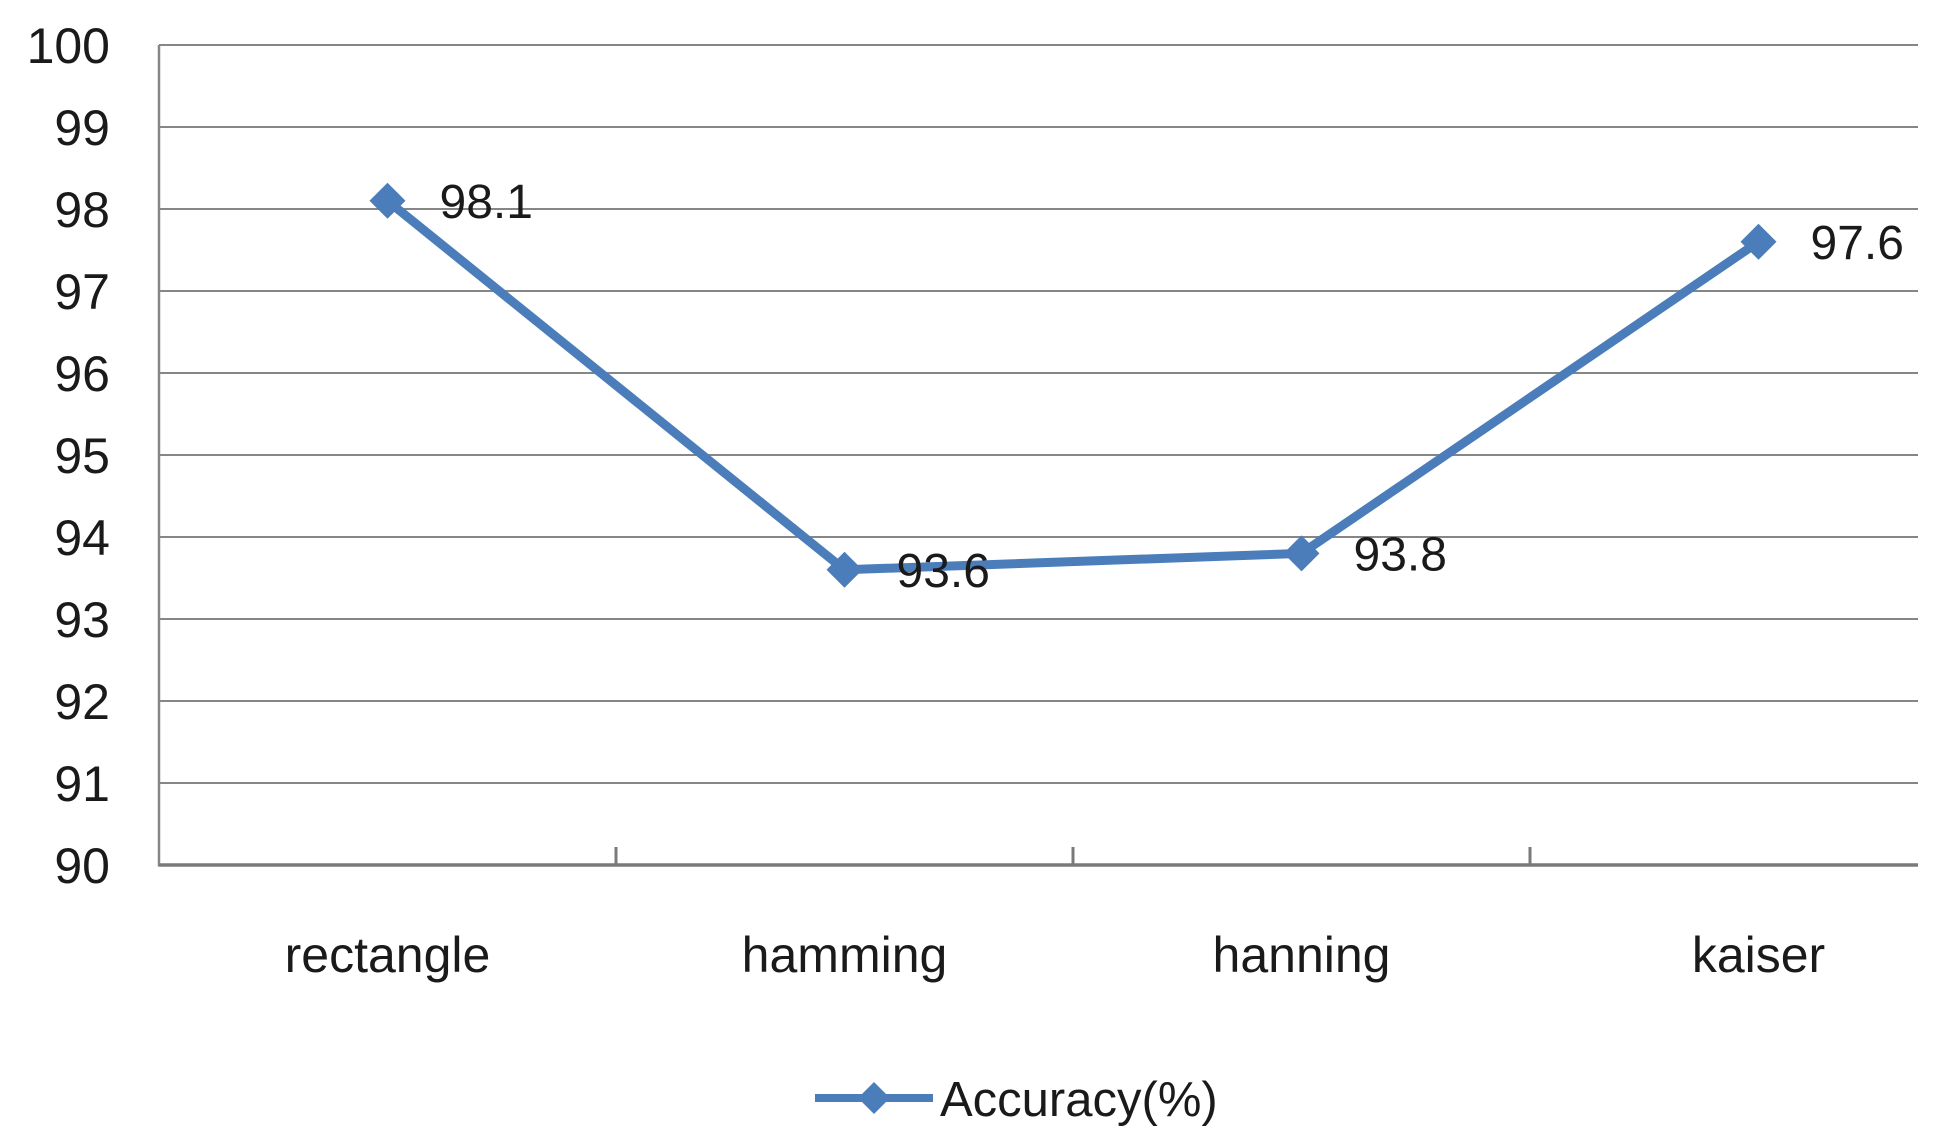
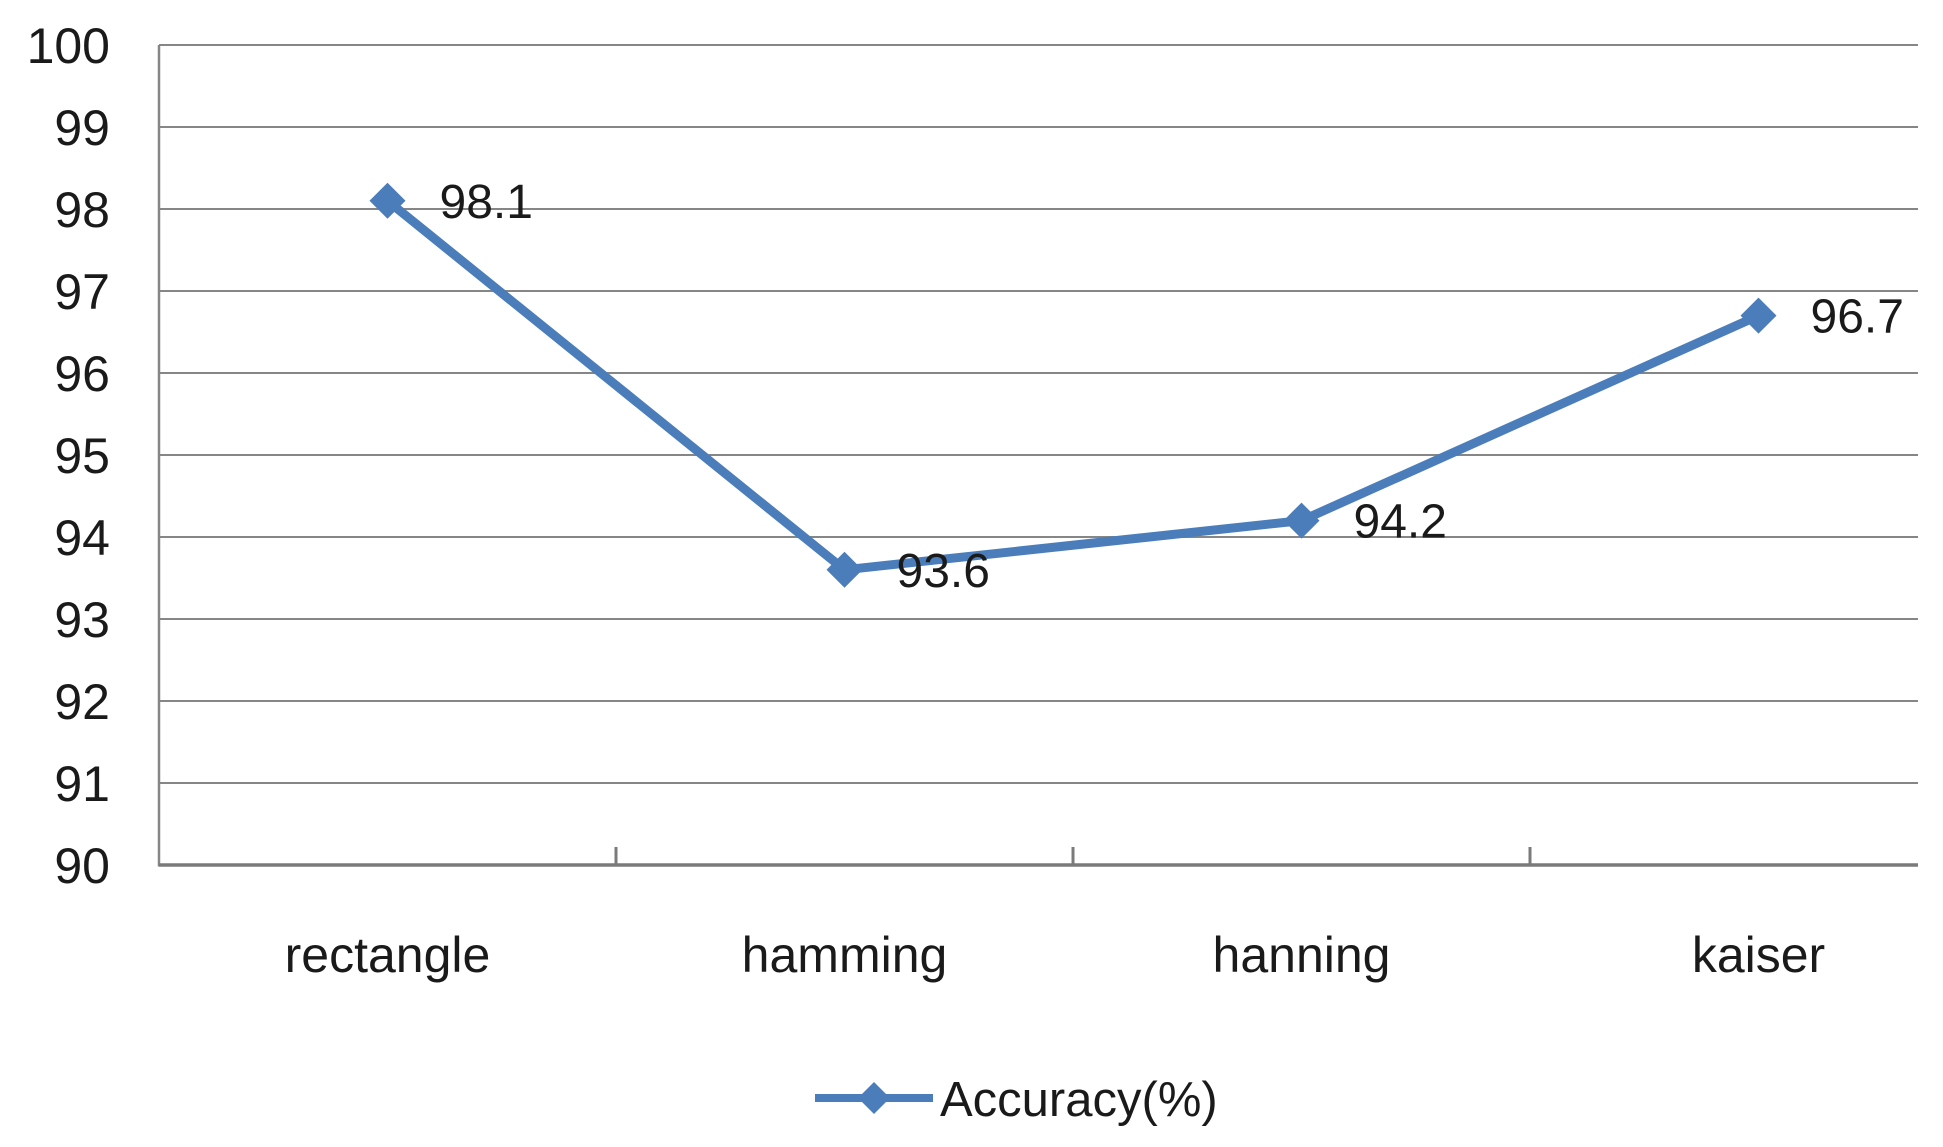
hanning: 93.8 -> 94.2
kaiser: 97.6 -> 96.7
